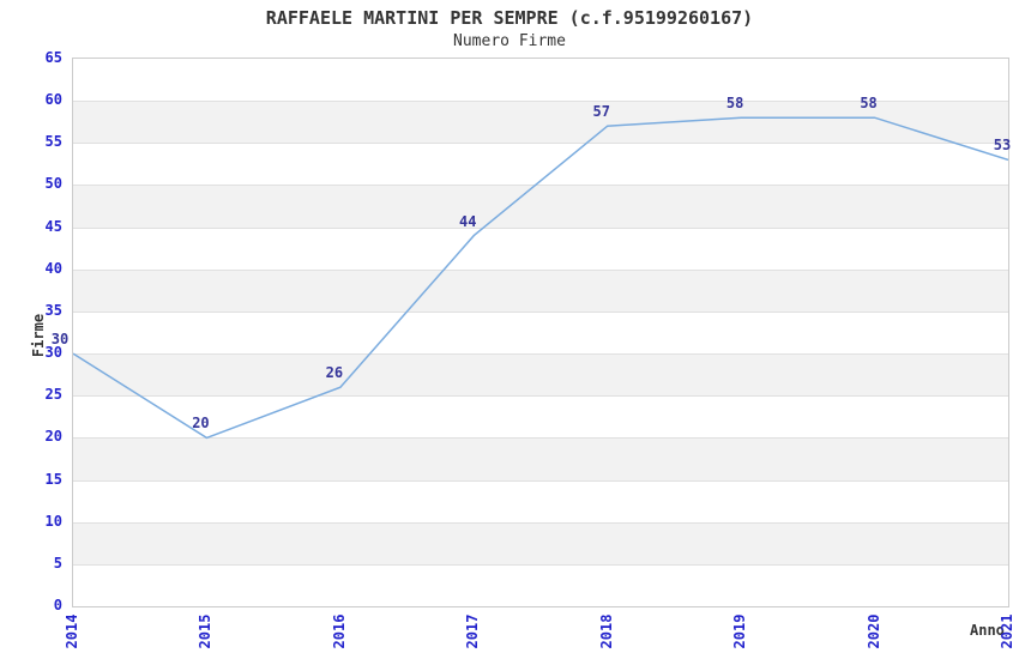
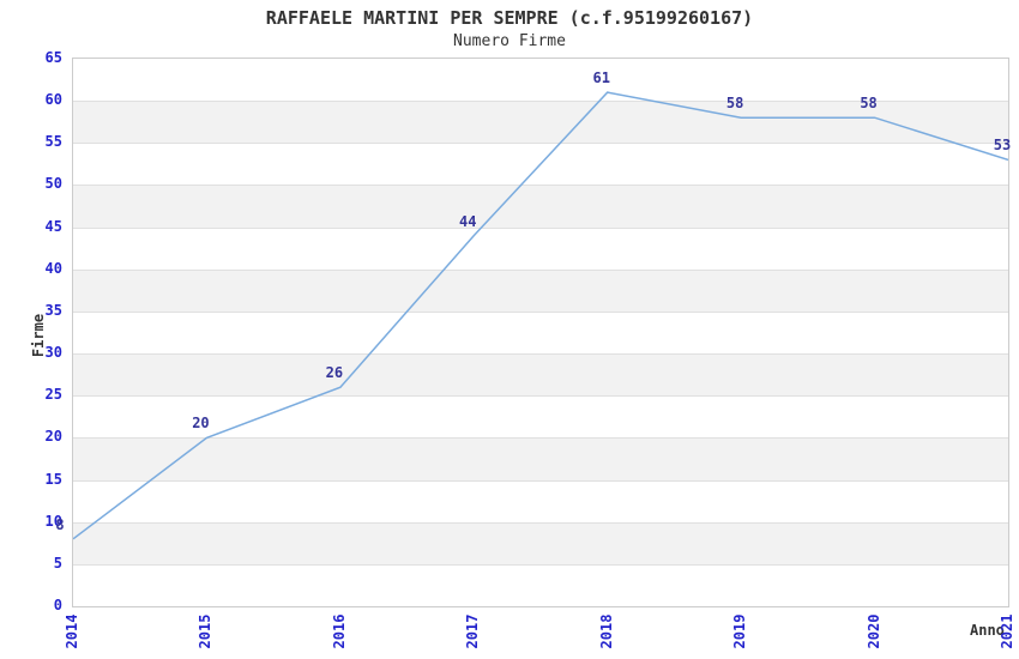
2014: 30 -> 8
2018: 57 -> 61
